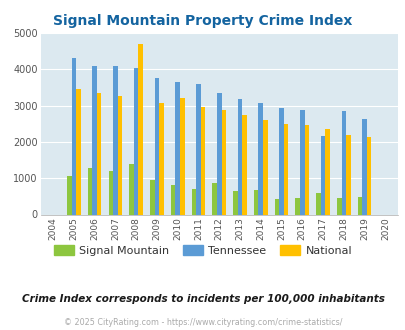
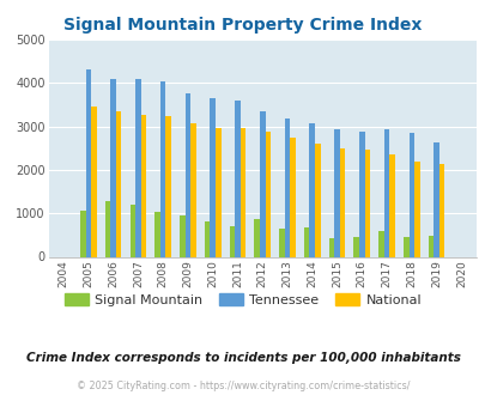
Signal Mountain/2008: 1400 -> 1040
National/2008: 4700 -> 3230
National/2010: 3200 -> 2960
Tennessee/2017: 2150 -> 2940
